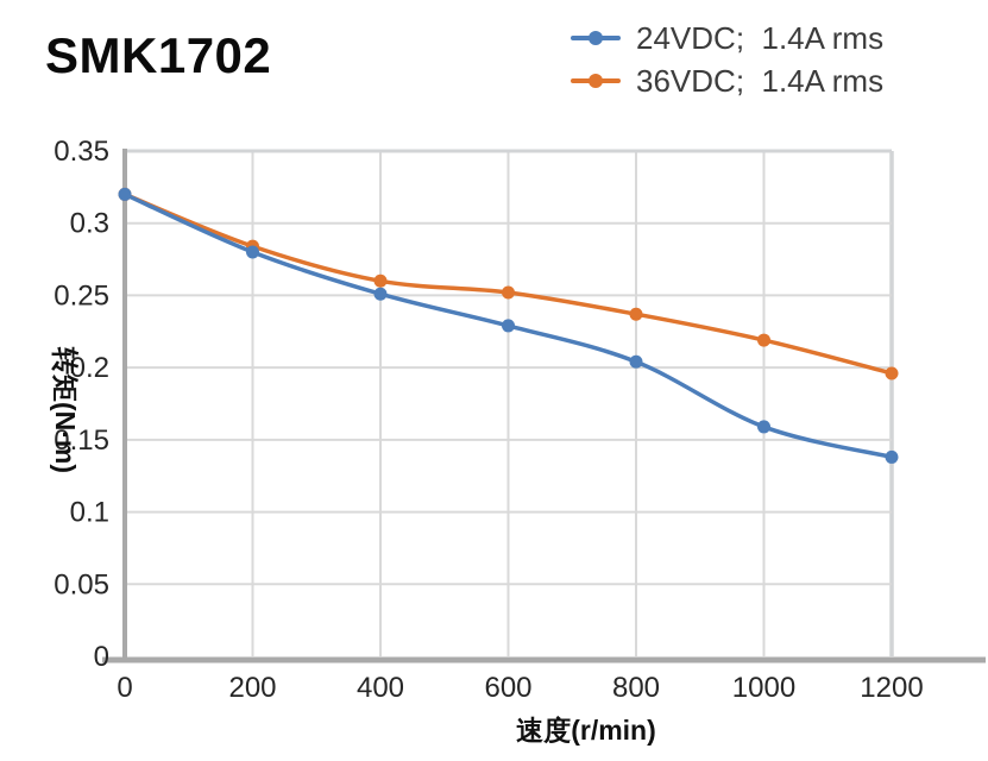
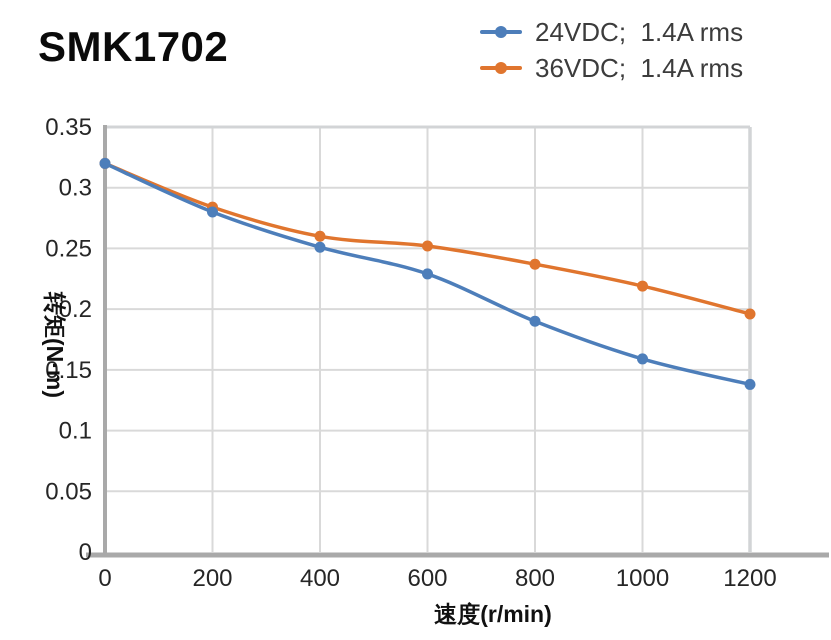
24VDC; 1.4A rms/800: 0.204 -> 0.190
